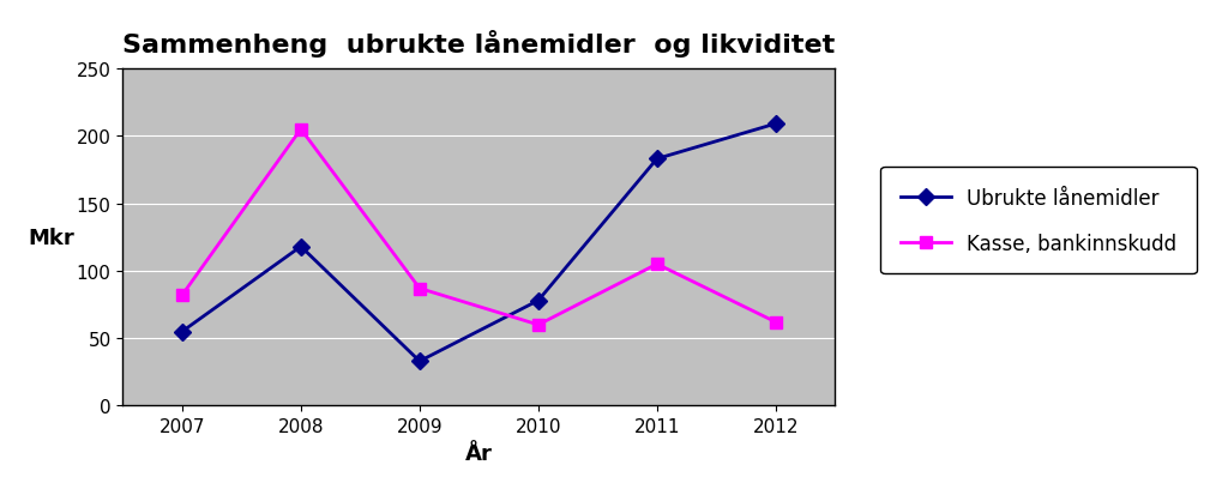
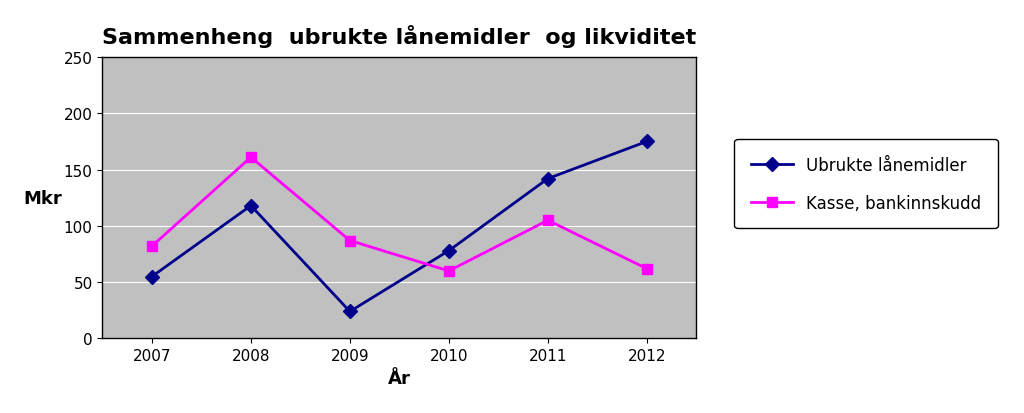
Kasse, bankinnskudd/2008: 205 -> 161
Ubrukte lånemidler/2009: 33 -> 24
Ubrukte lånemidler/2011: 183 -> 142
Ubrukte lånemidler/2012: 209 -> 175
